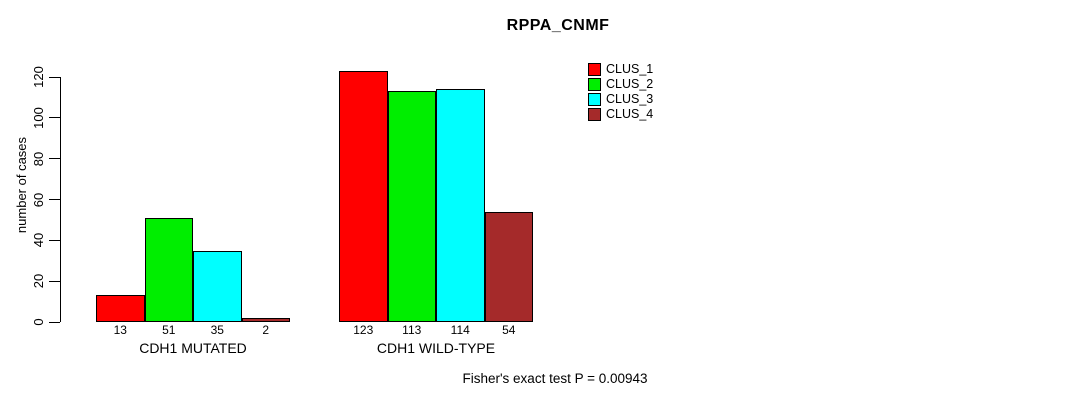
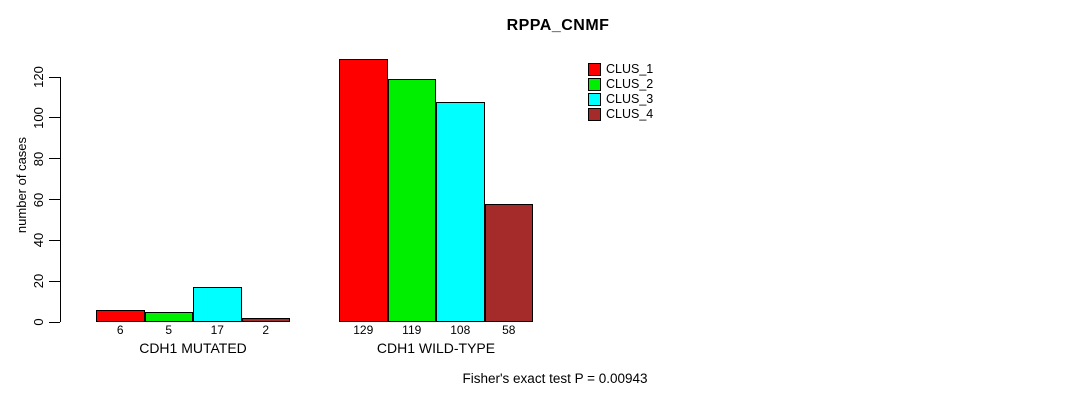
CLUS_1/CDH1 MUTATED: 13 -> 6
CLUS_2/CDH1 MUTATED: 51 -> 5
CLUS_3/CDH1 MUTATED: 35 -> 17
CLUS_1/CDH1 WILD-TYPE: 123 -> 129
CLUS_2/CDH1 WILD-TYPE: 113 -> 119
CLUS_3/CDH1 WILD-TYPE: 114 -> 108
CLUS_4/CDH1 WILD-TYPE: 54 -> 58
